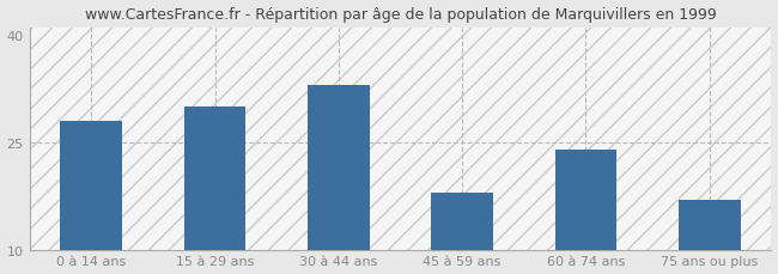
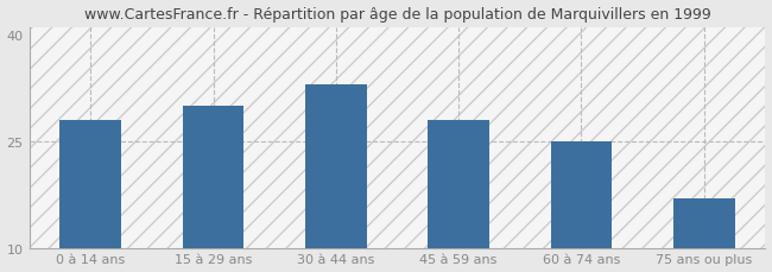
45 à 59 ans: 18 -> 28
60 à 74 ans: 24 -> 25
